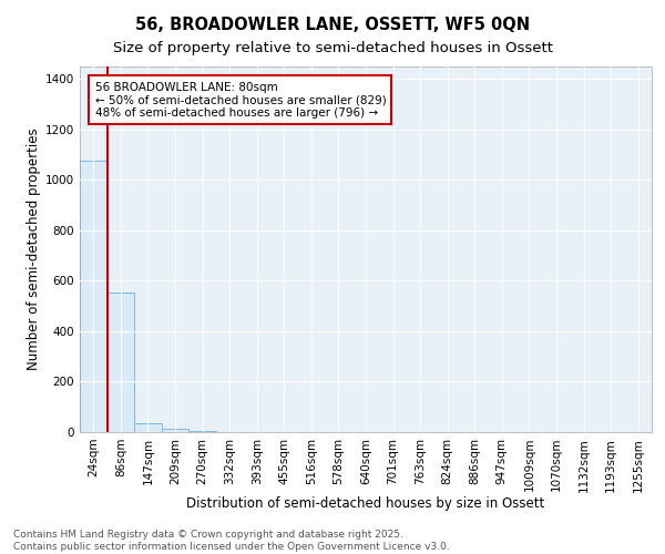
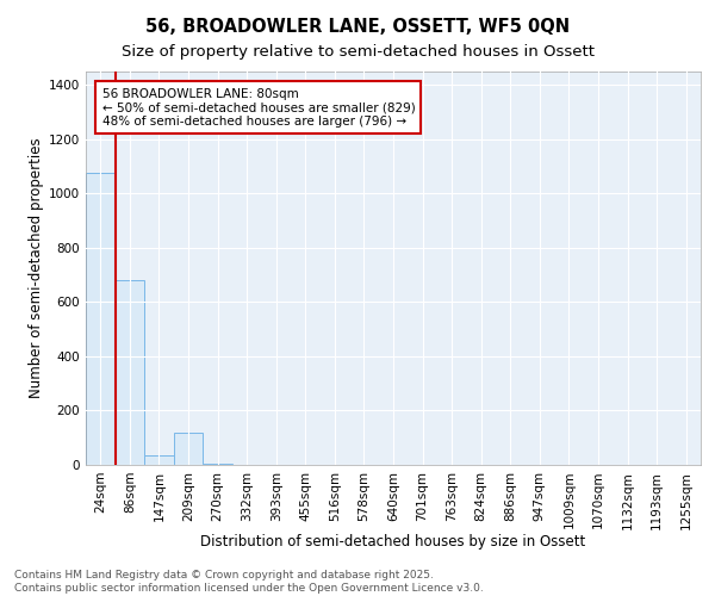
86sqm: 553 -> 680
209sqm: 15 -> 120
